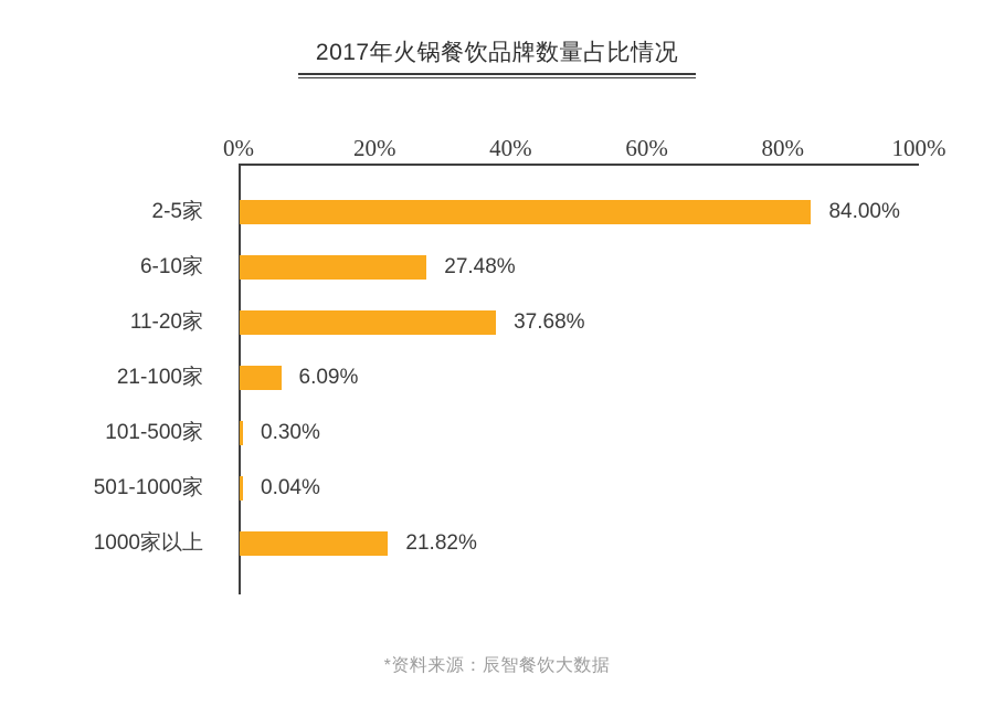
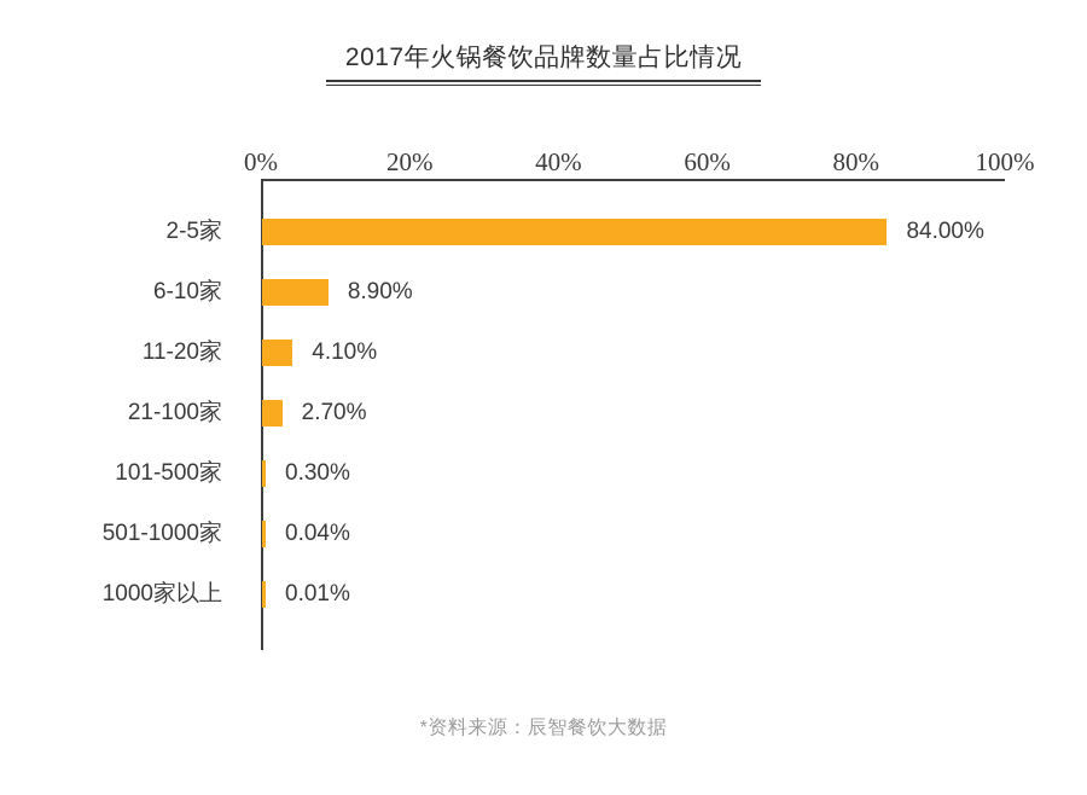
6-10家: 27.48% -> 8.90%
11-20家: 37.68% -> 4.10%
21-100家: 6.09% -> 2.70%
1000家以上: 21.82% -> 0.01%
